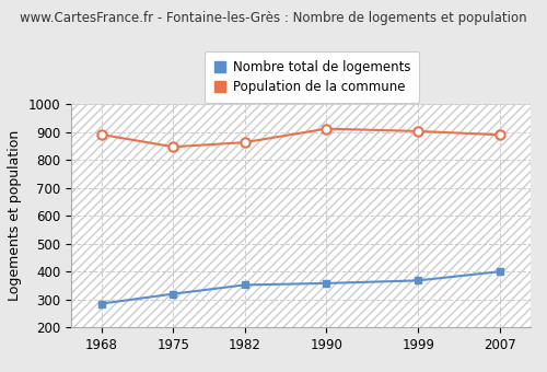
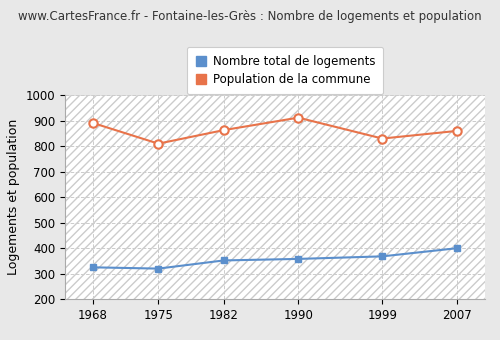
Nombre total de logements/1968: 285 -> 325
Population de la commune/1975: 847 -> 810
Population de la commune/1999: 903 -> 830
Population de la commune/2007: 890 -> 860
